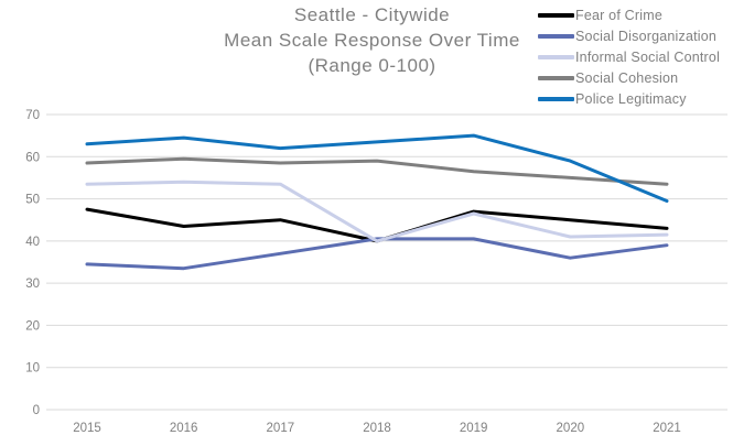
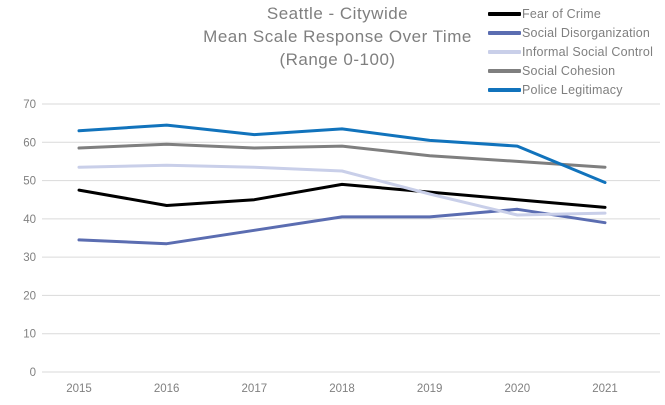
Fear of Crime/2018: 40 -> 49
Informal Social Control/2018: 40 -> 52
Police Legitimacy/2019: 65 -> 60
Social Disorganization/2020: 36 -> 42
